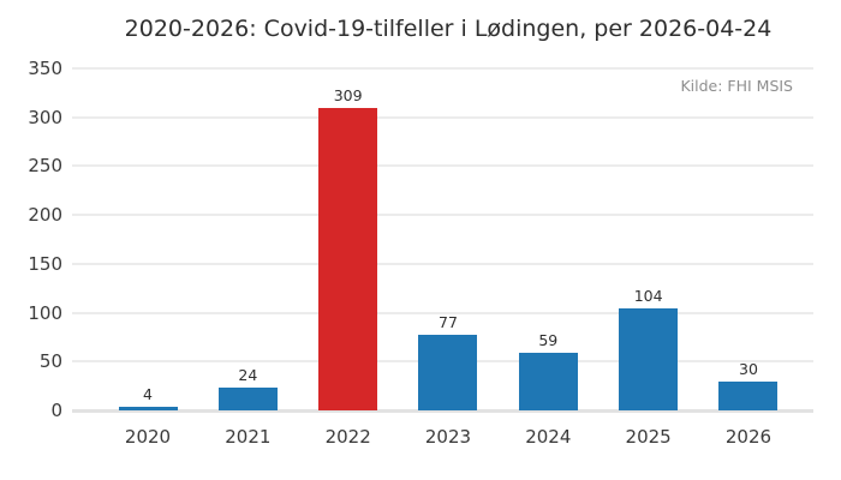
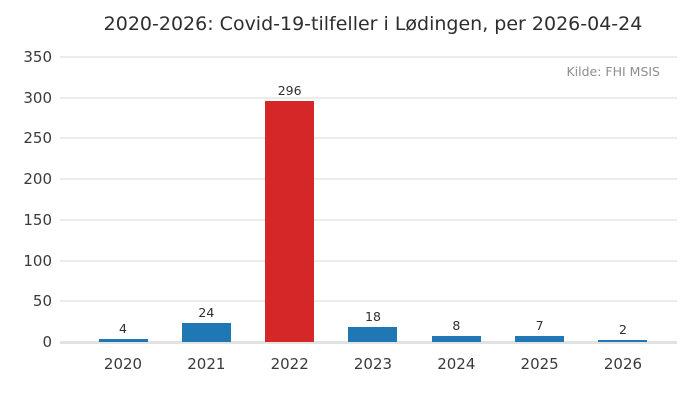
2022: 309 -> 296
2023: 77 -> 18
2024: 59 -> 8
2025: 104 -> 7
2026: 30 -> 2
